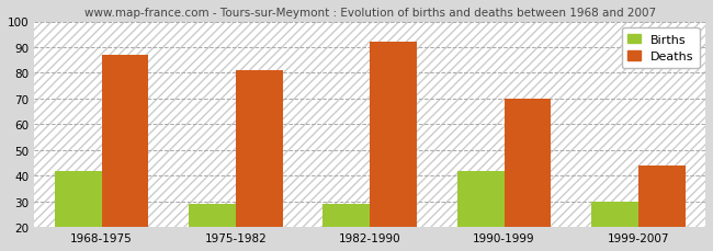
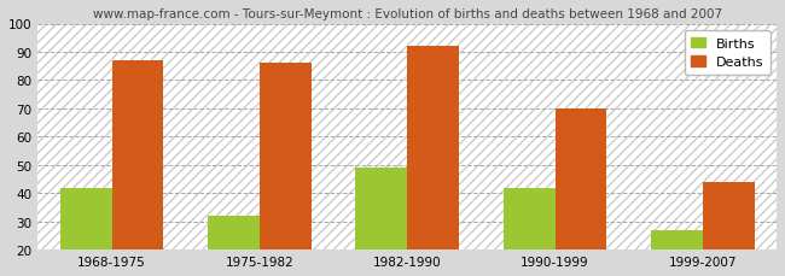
Births/1975-1982: 29 -> 32
Deaths/1975-1982: 81 -> 86
Births/1982-1990: 29 -> 49
Births/1999-2007: 30 -> 27
